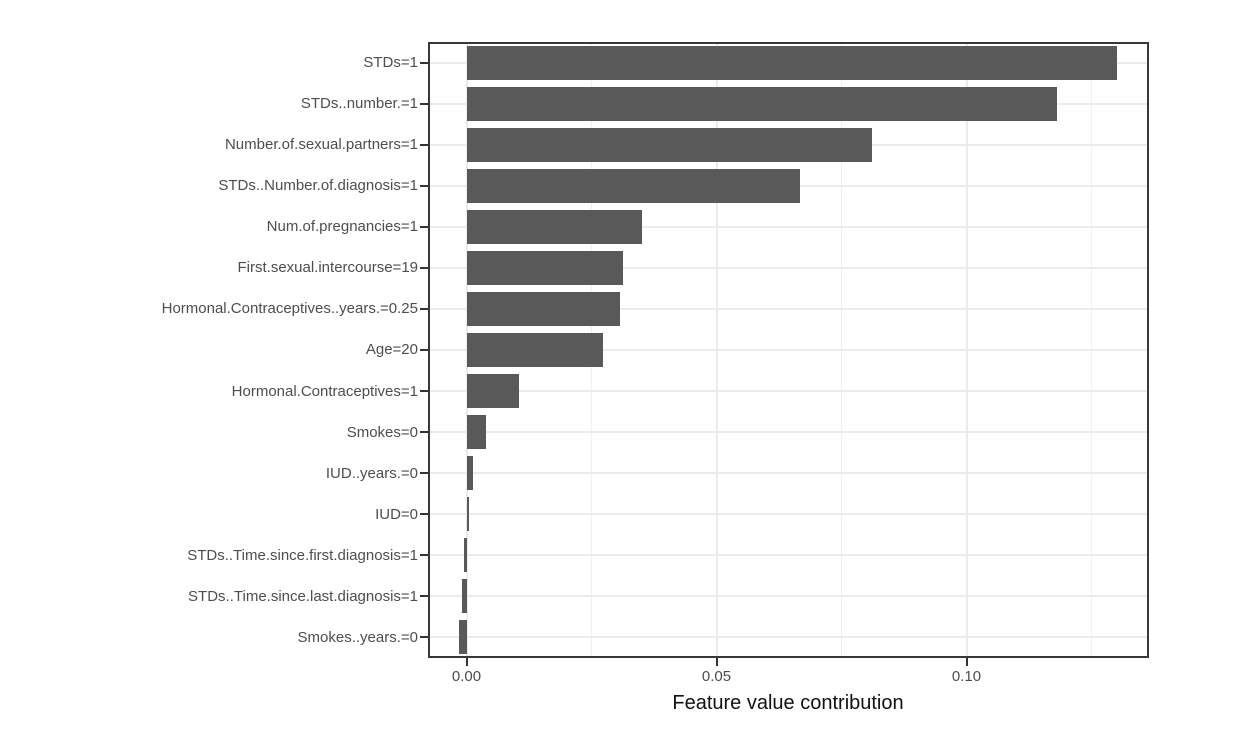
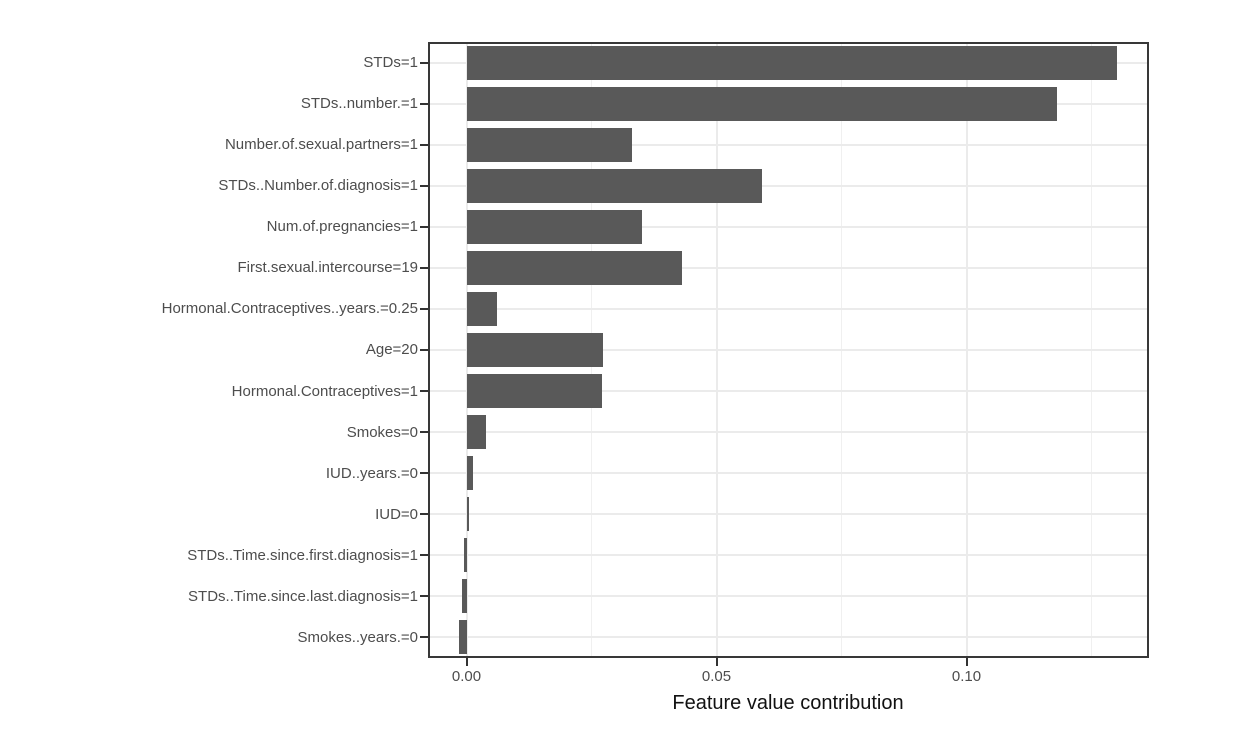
Number.of.sexual.partners=1: 0.081 -> 0.033
STDs..Number.of.diagnosis=1: 0.067 -> 0.059
First.sexual.intercourse=19: 0.031 -> 0.043
Hormonal.Contraceptives..years.=0.25: 0.031 -> 0.006
Hormonal.Contraceptives=1: 0.011 -> 0.027
